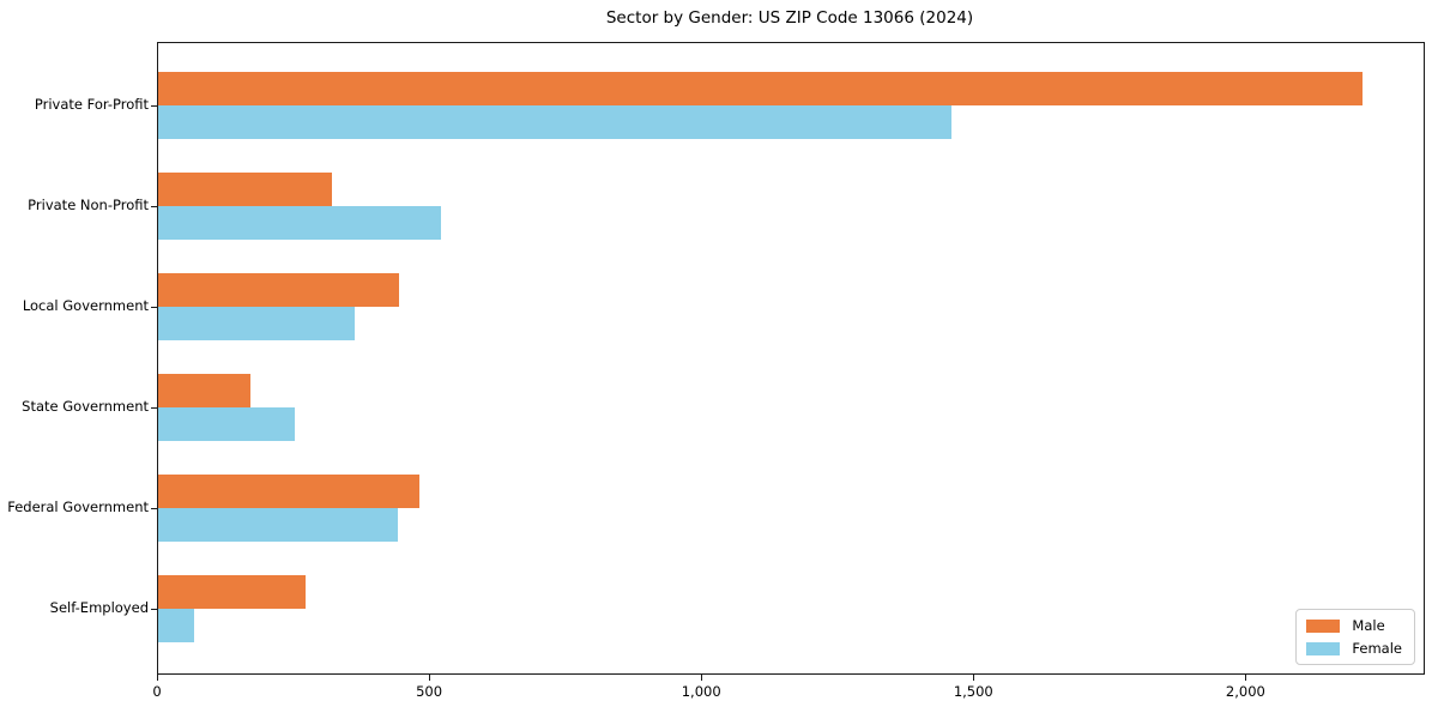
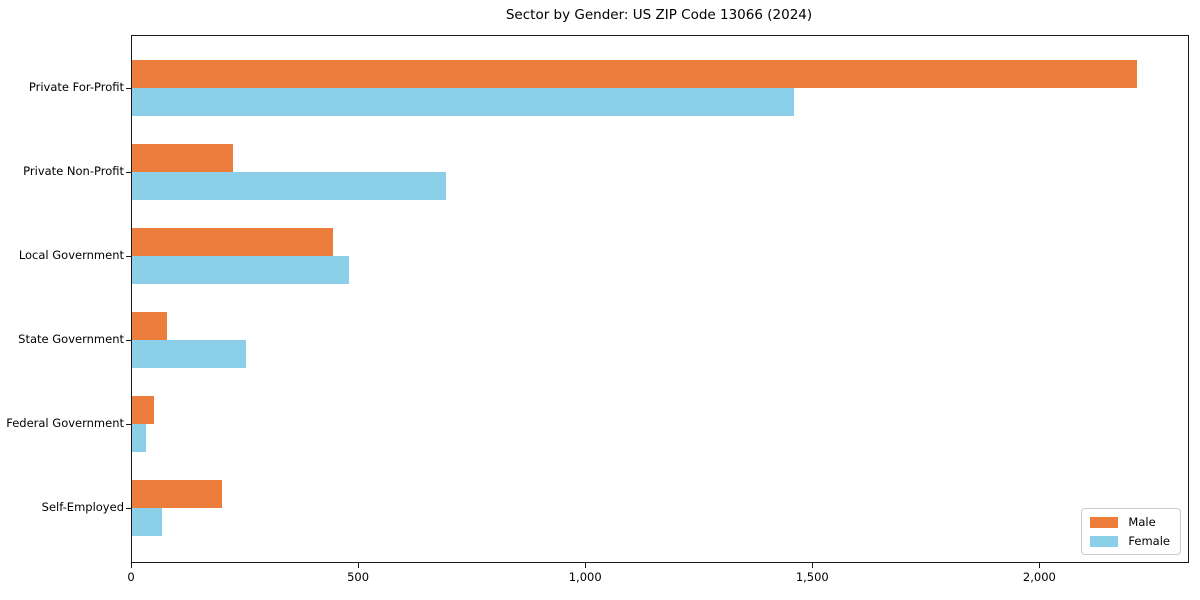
Male/Private Non-Profit: 320 -> 220
Female/Private Non-Profit: 520 -> 690
Female/Local Government: 360 -> 480
Male/State Government: 170 -> 80
Male/Federal Government: 480 -> 50
Female/Federal Government: 440 -> 30
Male/Self-Employed: 270 -> 200
